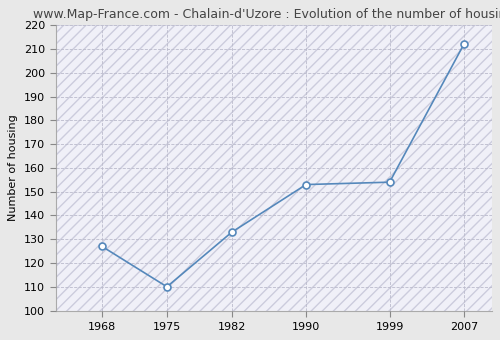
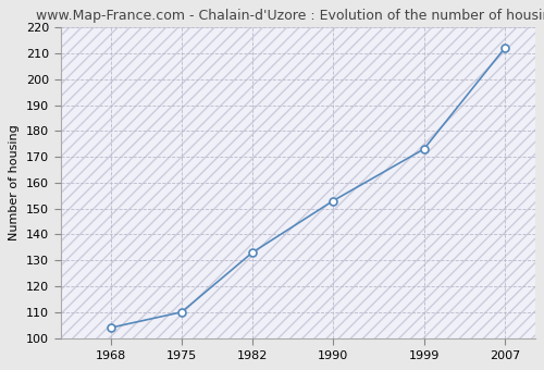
1968: 127 -> 104
1999: 154 -> 173
